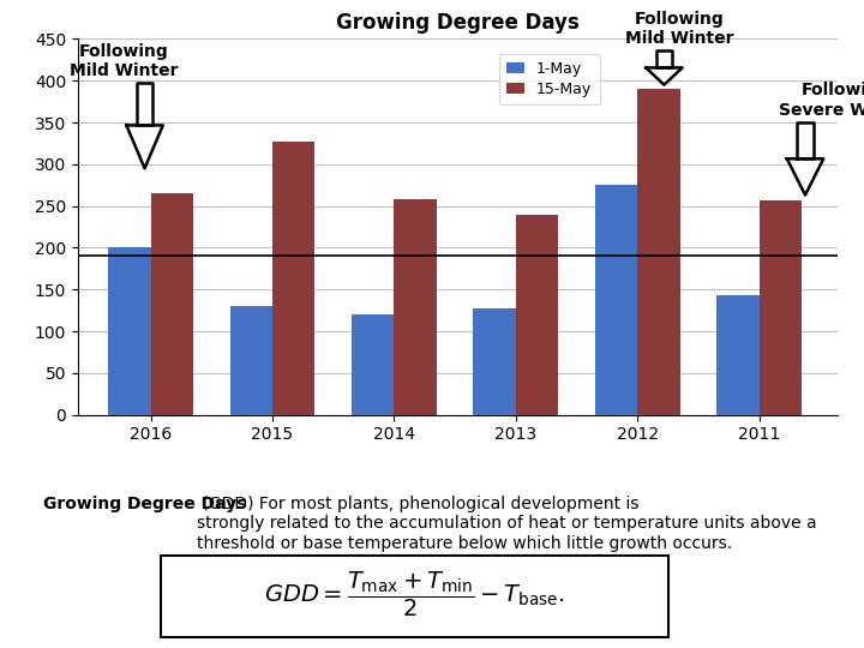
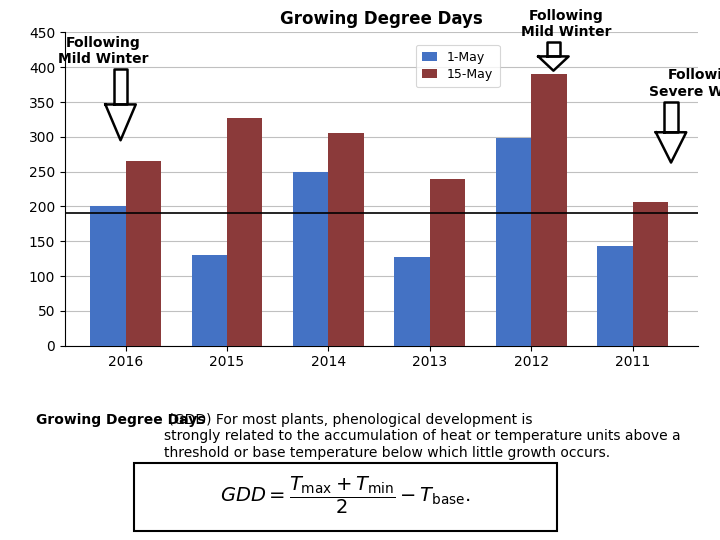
1-May/2014: 120 -> 250
15-May/2014: 258 -> 306
1-May/2012: 275 -> 298
15-May/2011: 257 -> 206
